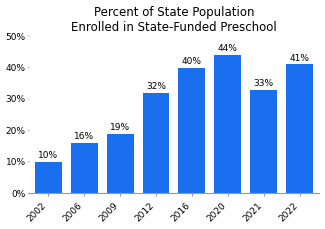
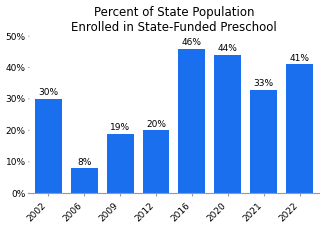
2002: 10% -> 30%
2006: 16% -> 8%
2012: 32% -> 20%
2016: 40% -> 46%
